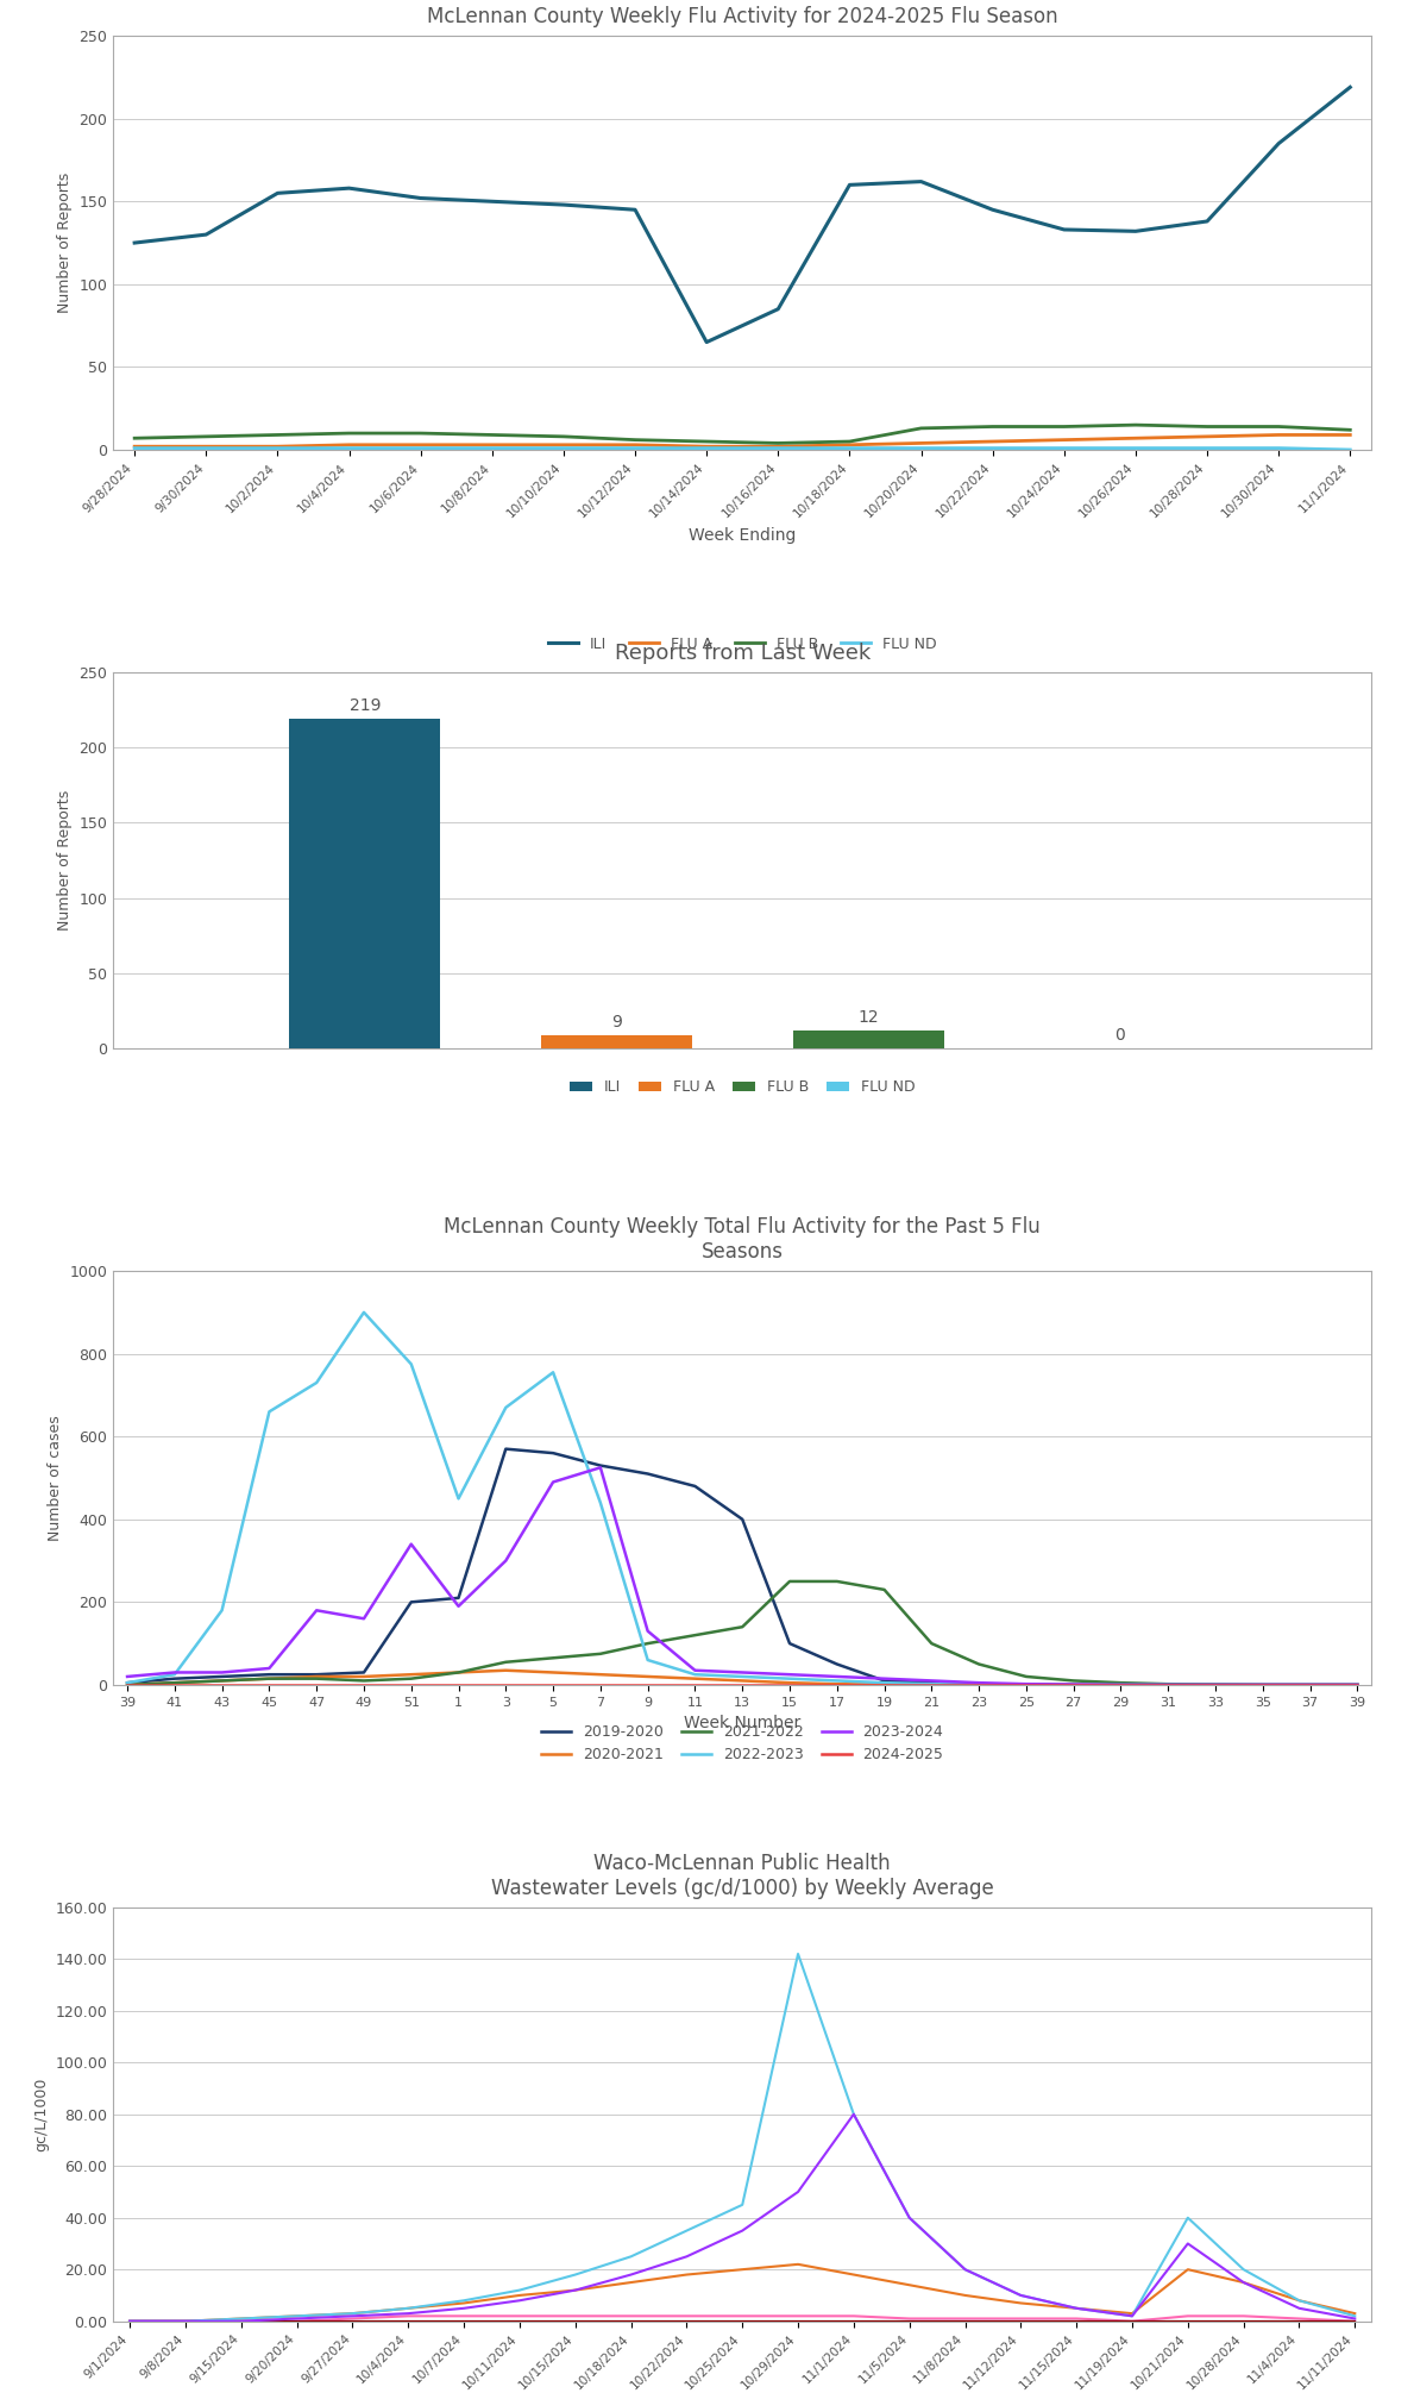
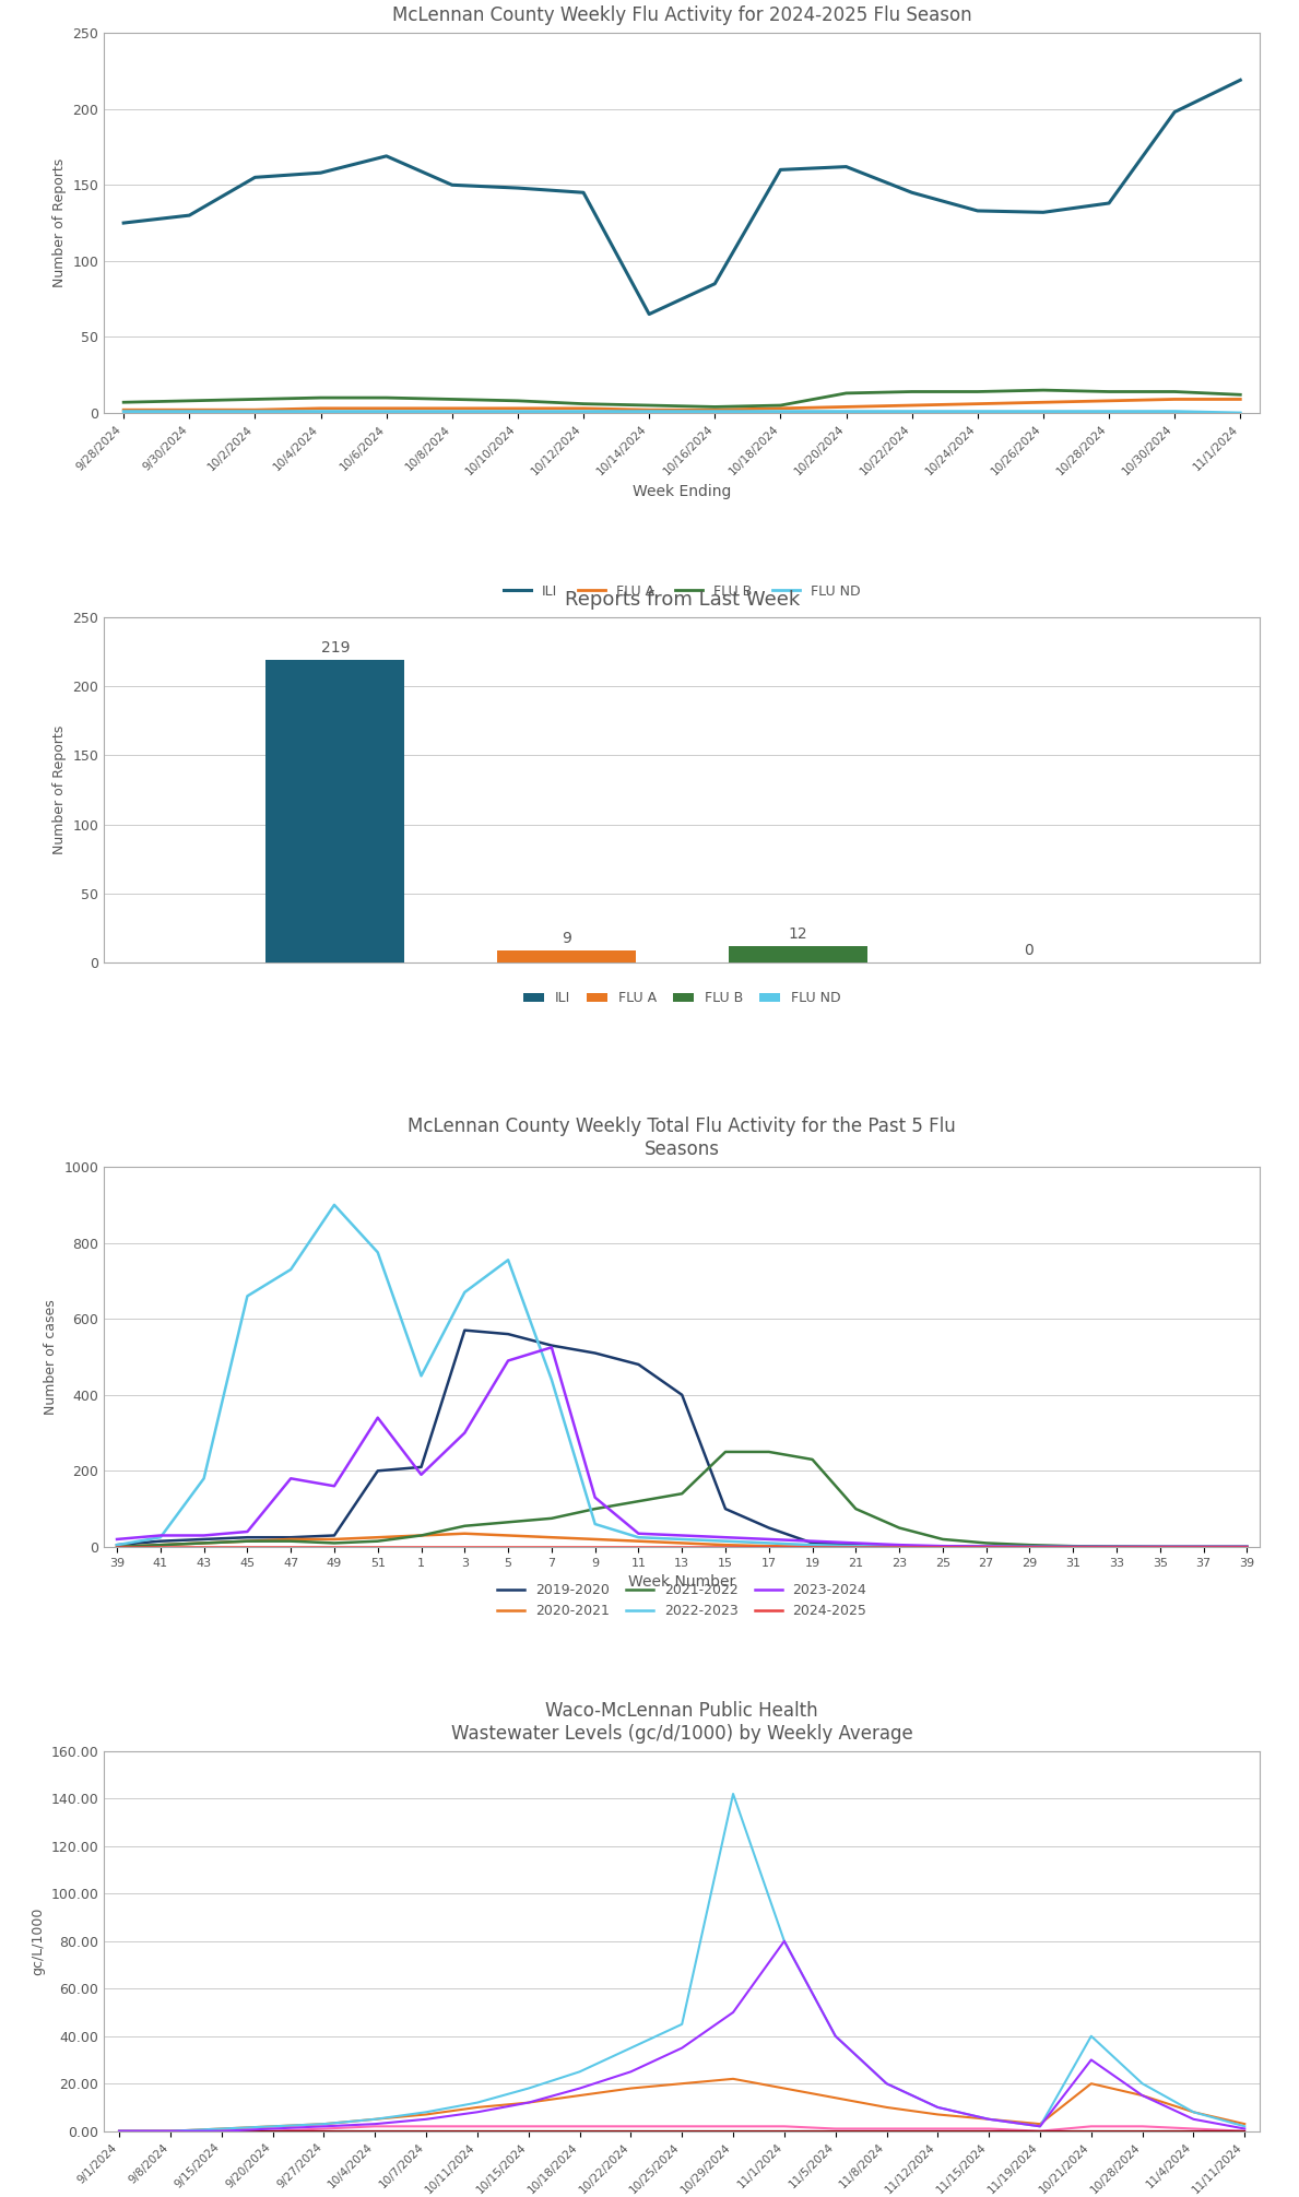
McLennan County Weekly Flu Activity for 2024-2025 Flu Season/ILI/10/6/2024: 152 -> 169
McLennan County Weekly Flu Activity for 2024-2025 Flu Season/ILI/10/30/2024: 185 -> 198
